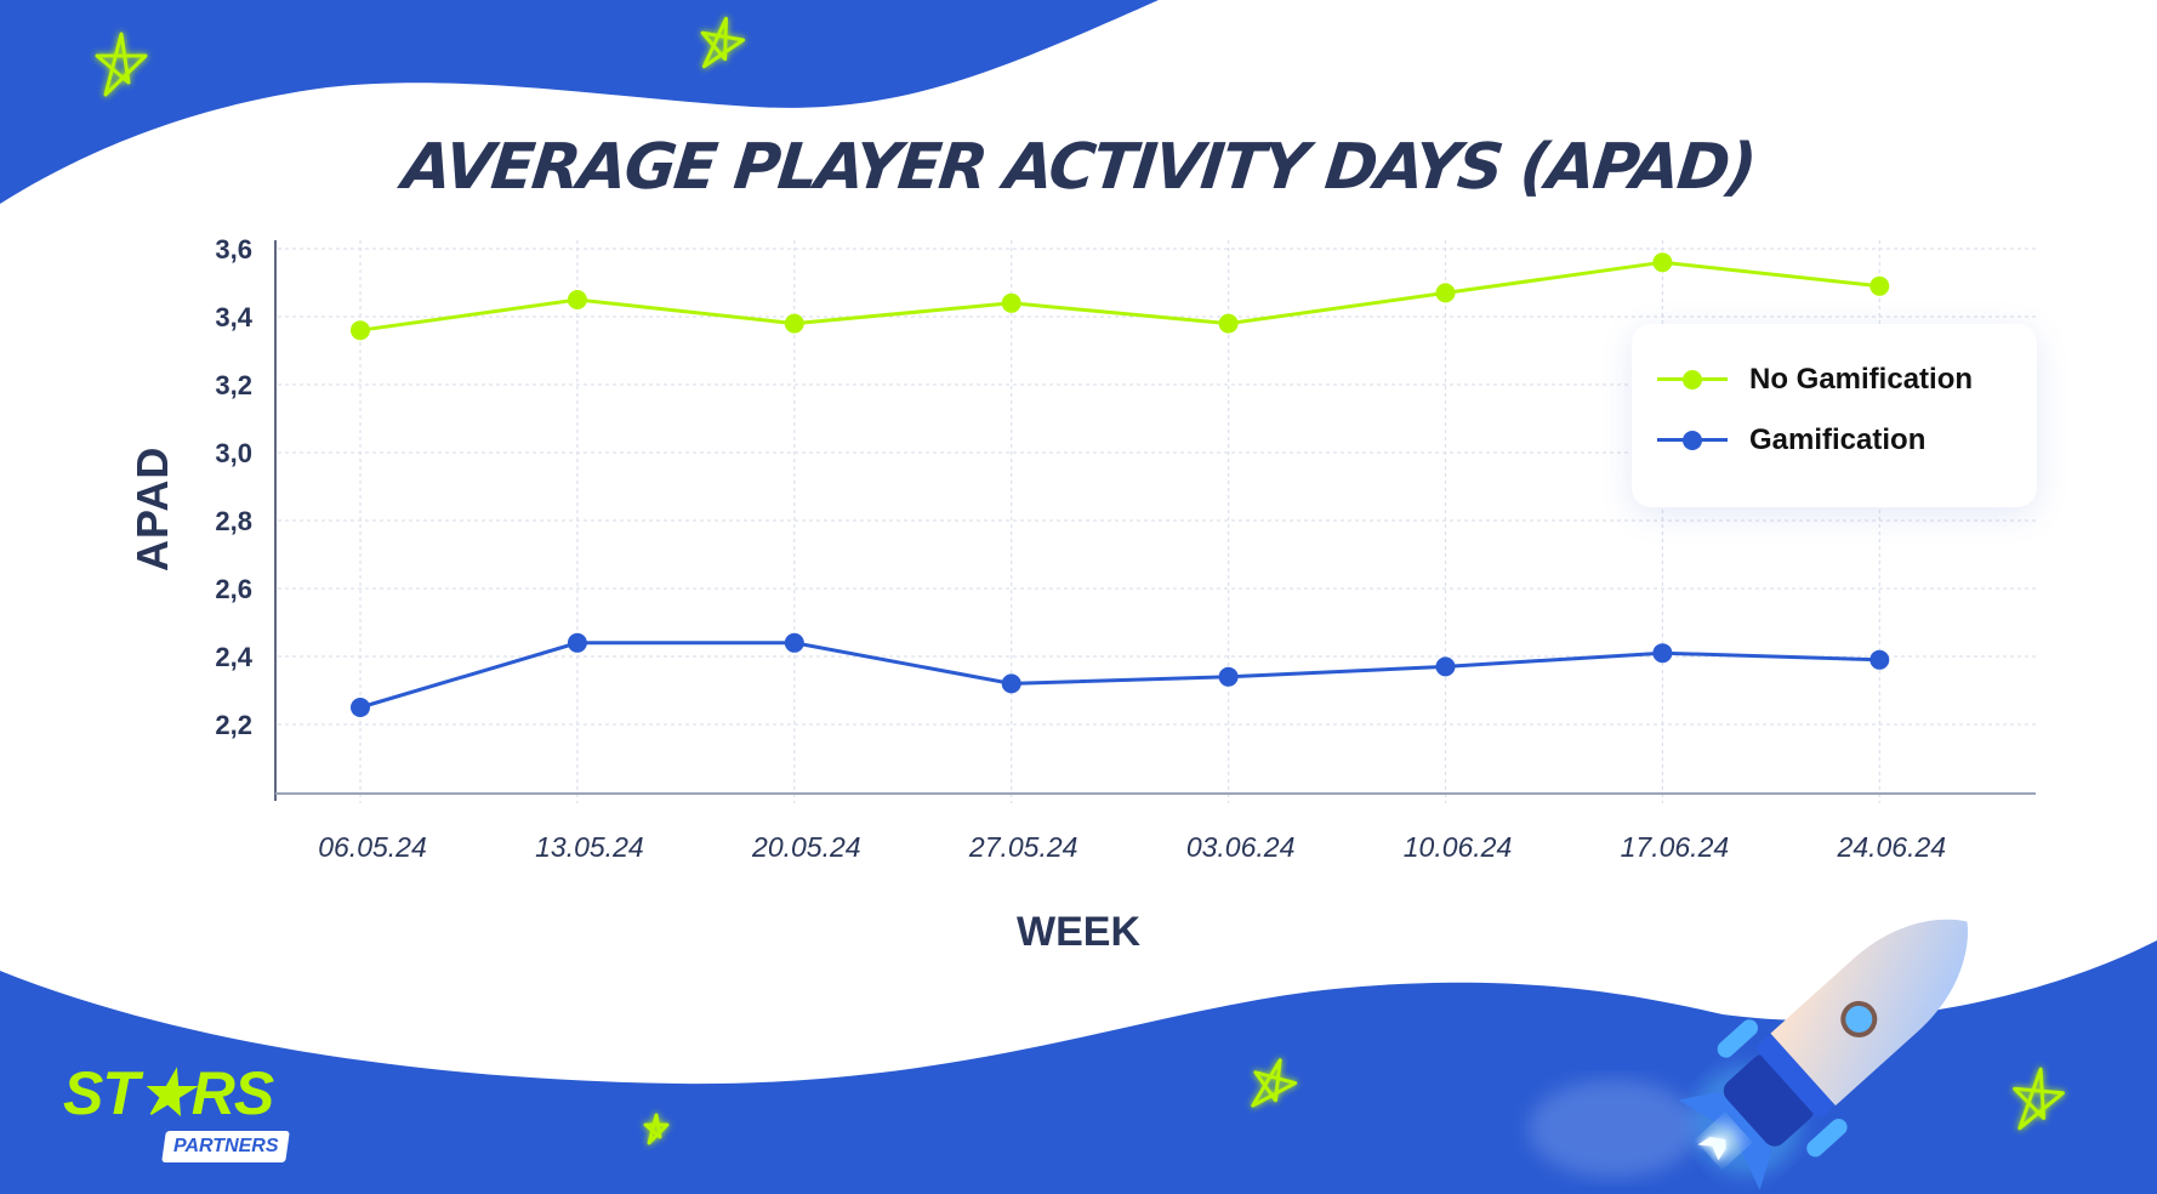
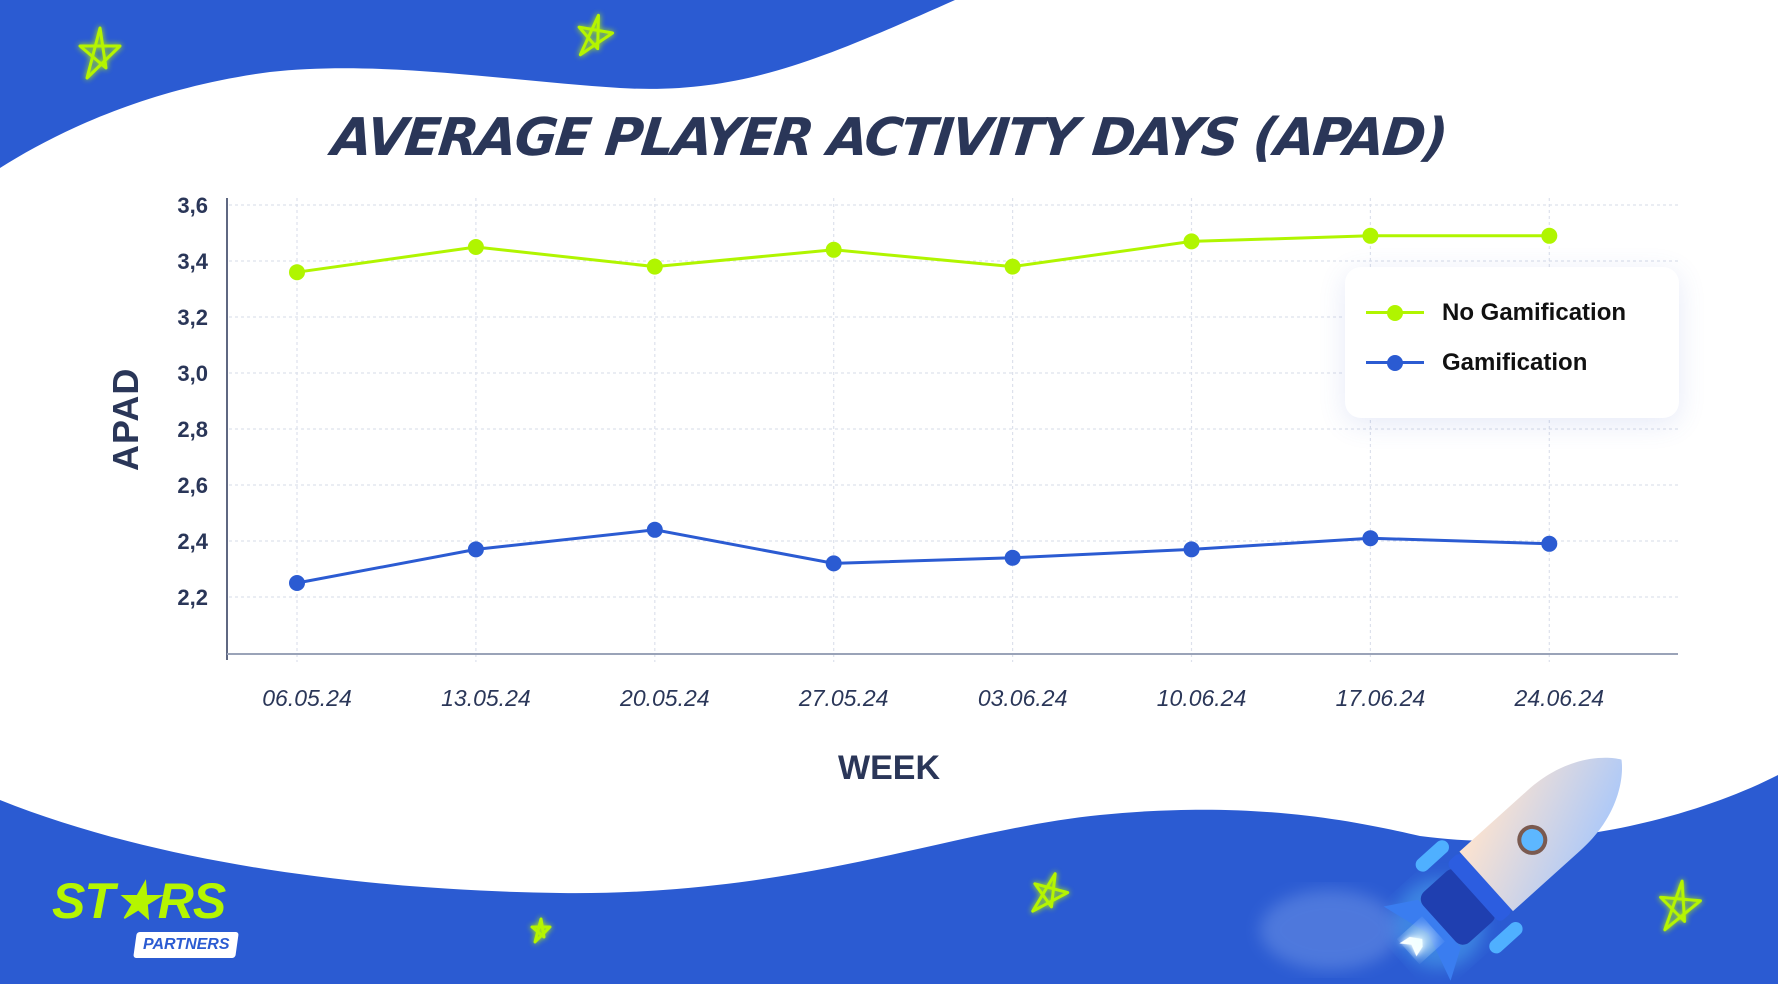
Gamification/13.05.24: 2,44 -> 2,37
No Gamification/17.06.24: 3,56 -> 3,49
